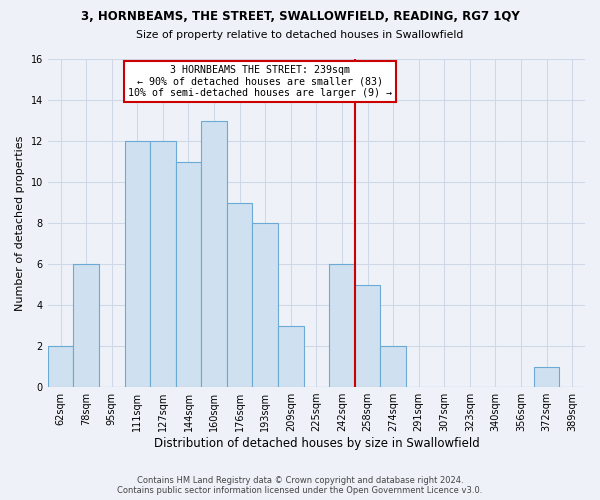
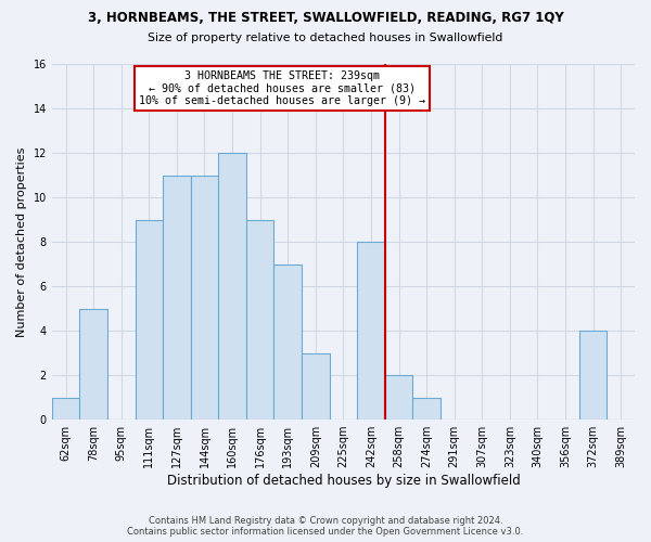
62sqm: 2 -> 1
78sqm: 6 -> 5
111sqm: 12 -> 9
127sqm: 12 -> 11
160sqm: 13 -> 12
193sqm: 8 -> 7
242sqm: 6 -> 8
258sqm: 5 -> 2
274sqm: 2 -> 1
372sqm: 1 -> 4
